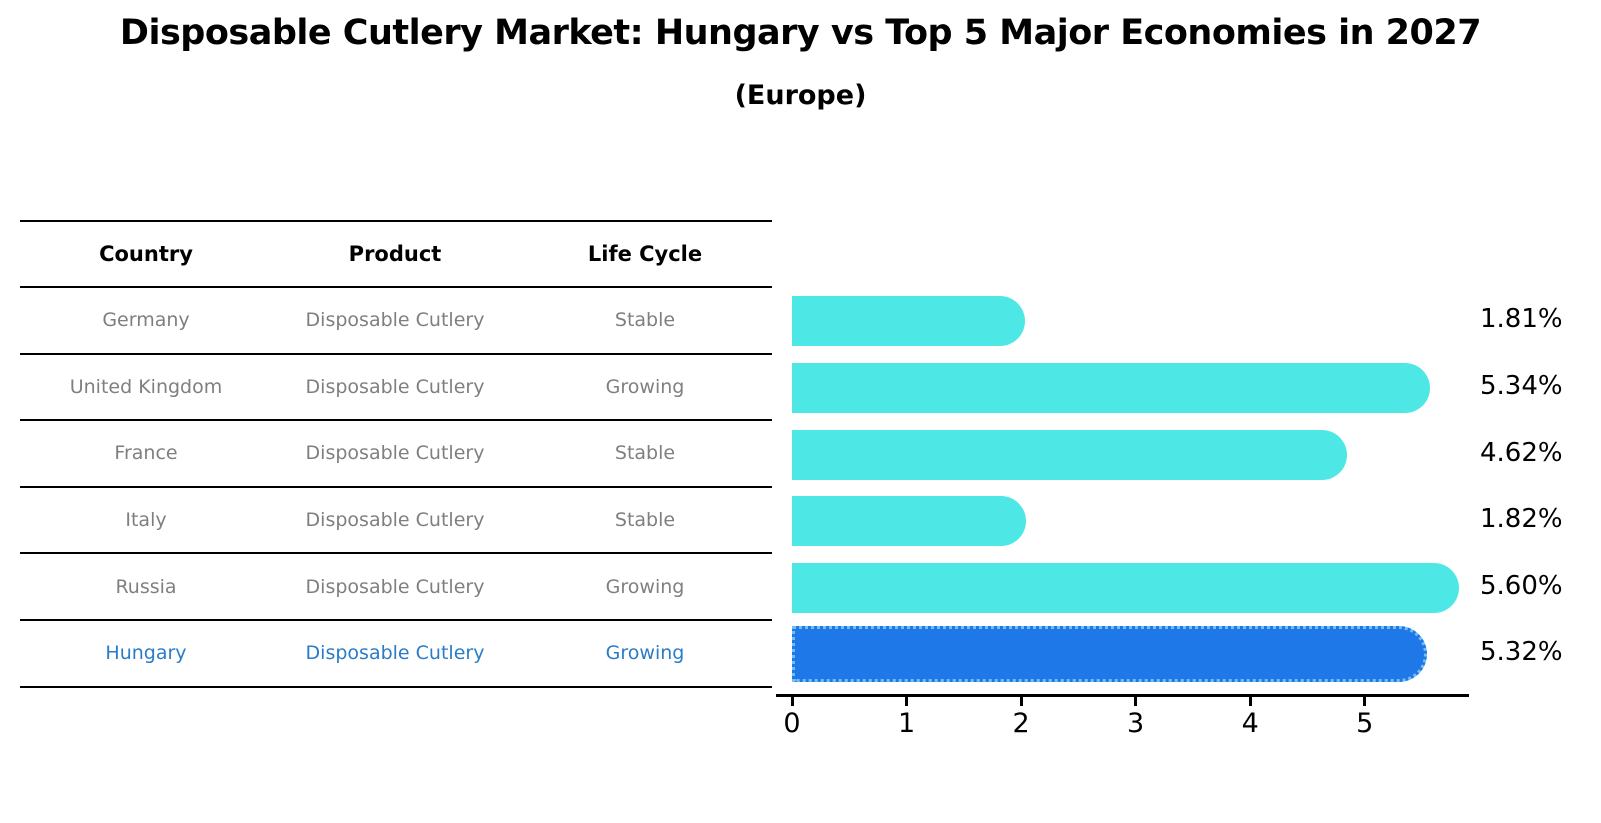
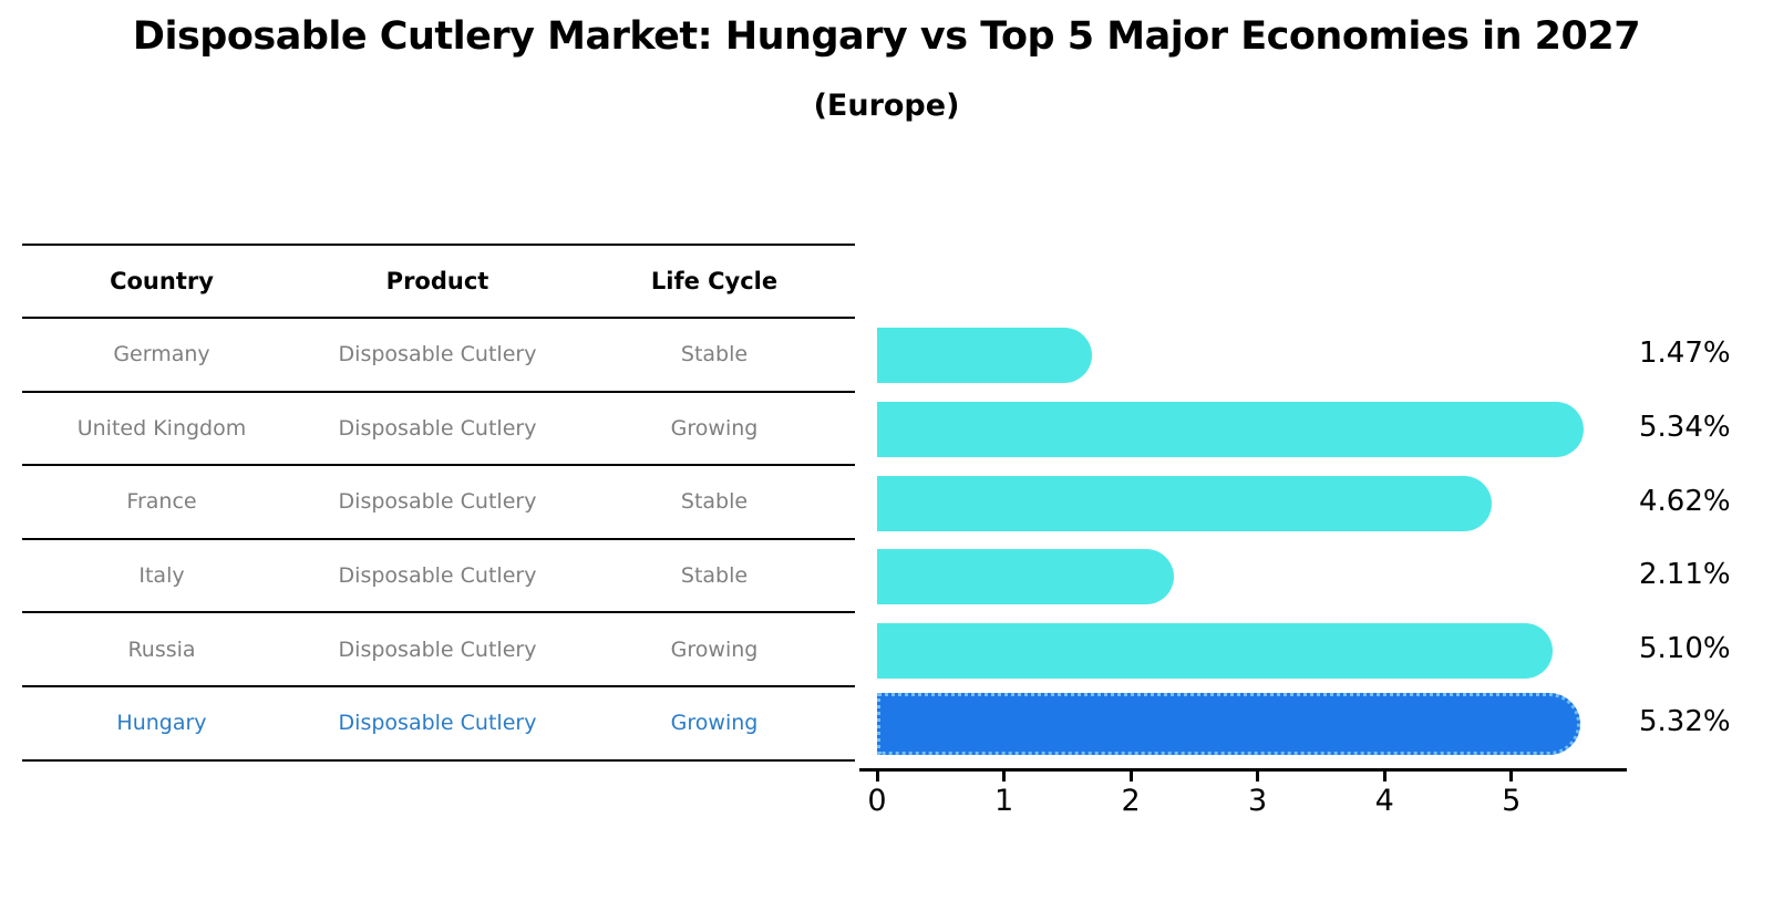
Germany: 1.81% -> 1.47%
Italy: 1.82% -> 2.11%
Russia: 5.60% -> 5.10%
